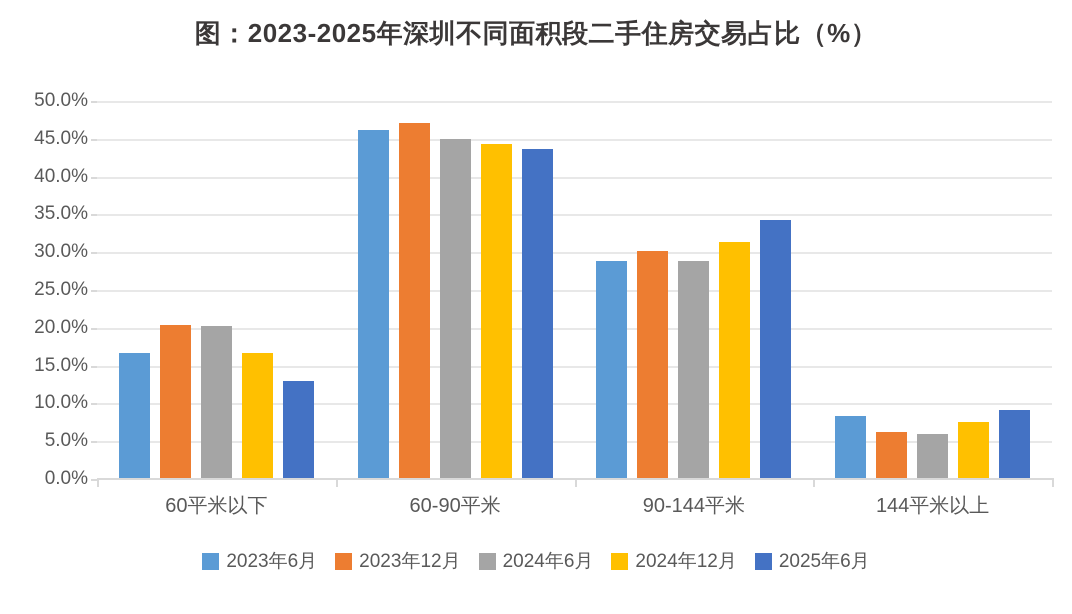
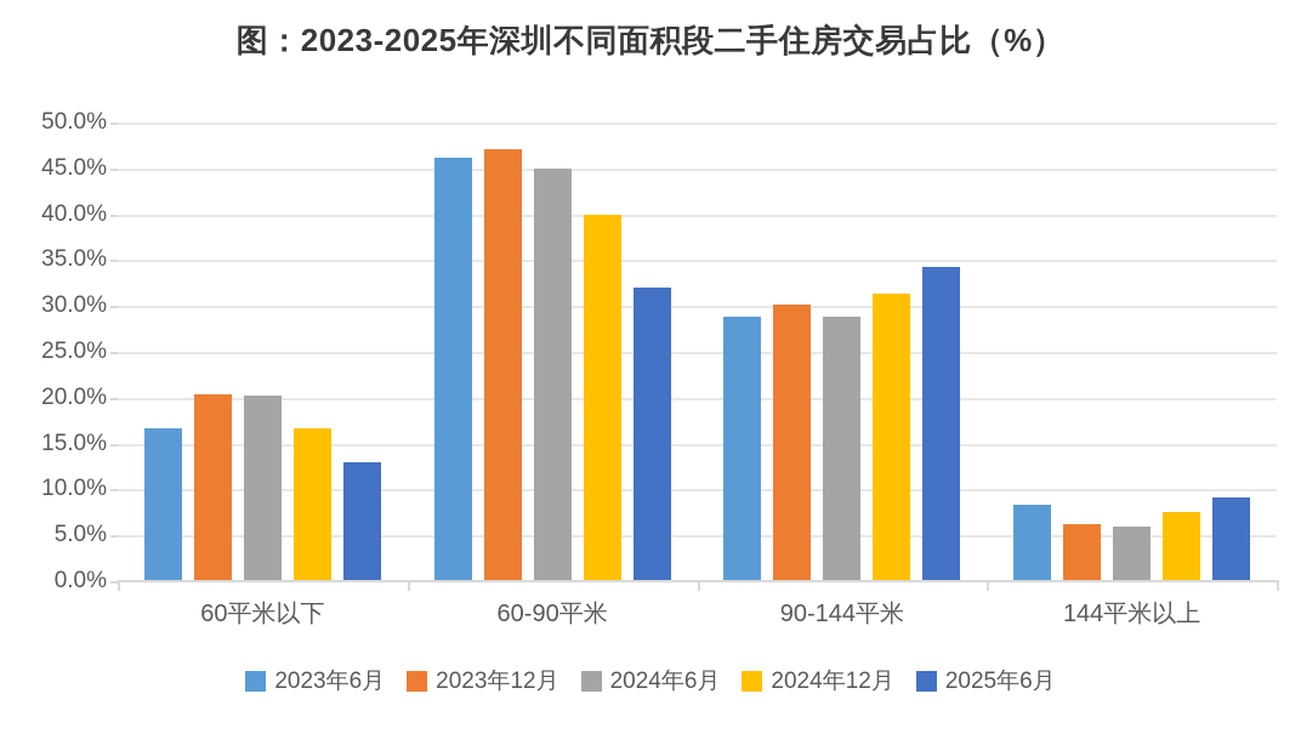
2024年12月/60-90平米: 44% -> 40%
2025年6月/60-90平米: 44% -> 32%
